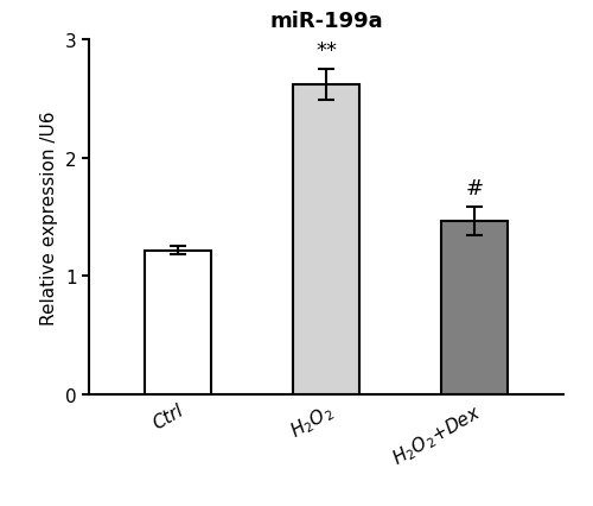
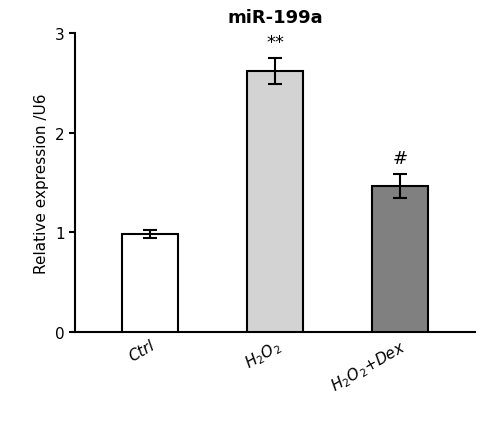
Ctrl: 1.22 -> 0.98
